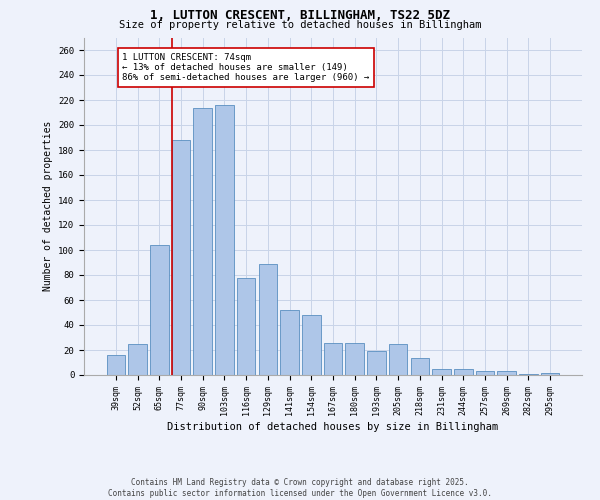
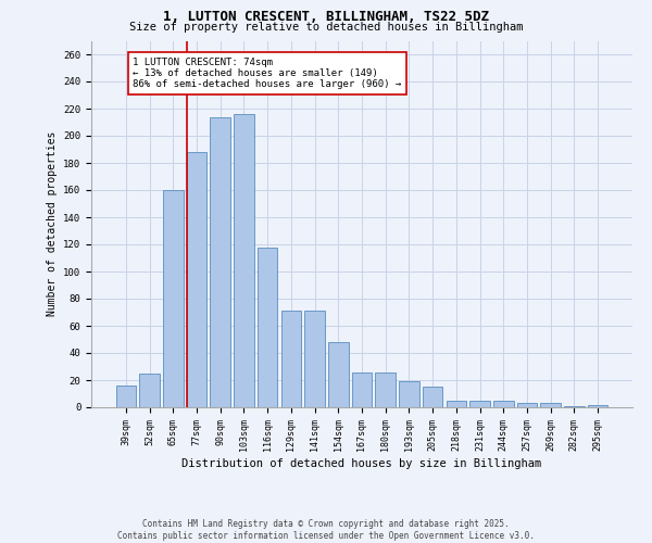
65sqm: 104 -> 160
116sqm: 78 -> 118
129sqm: 89 -> 71
141sqm: 52 -> 71
205sqm: 25 -> 15
218sqm: 14 -> 5
